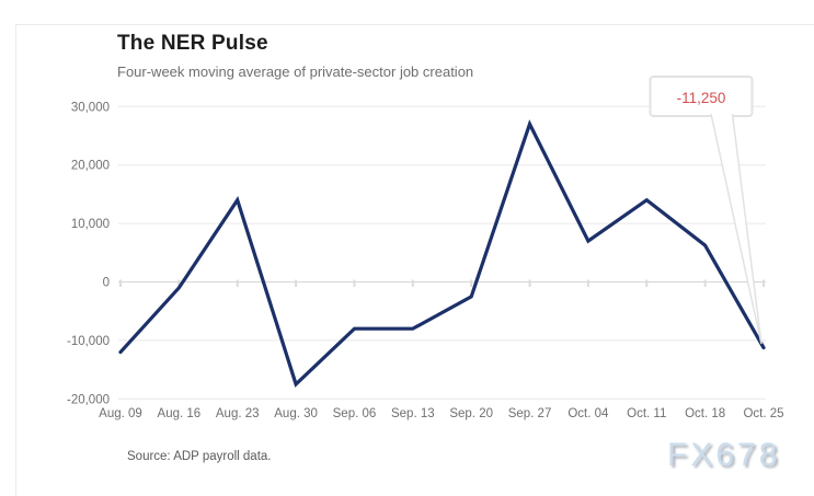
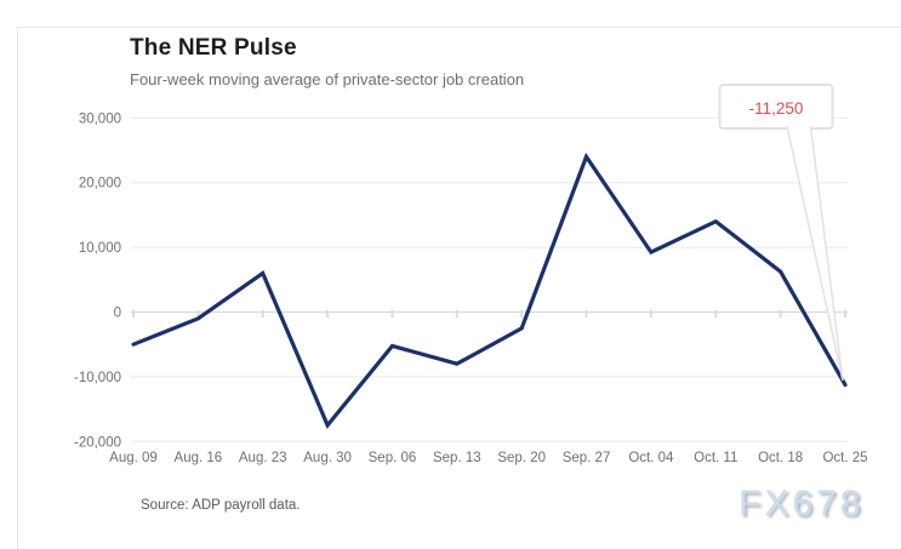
Aug. 09: -12000 -> -5000
Aug. 23: 14000 -> 6000
Sep. 06: -8000 -> -5000
Sep. 27: 27000 -> 24000
Oct. 04: 7000 -> 9000
